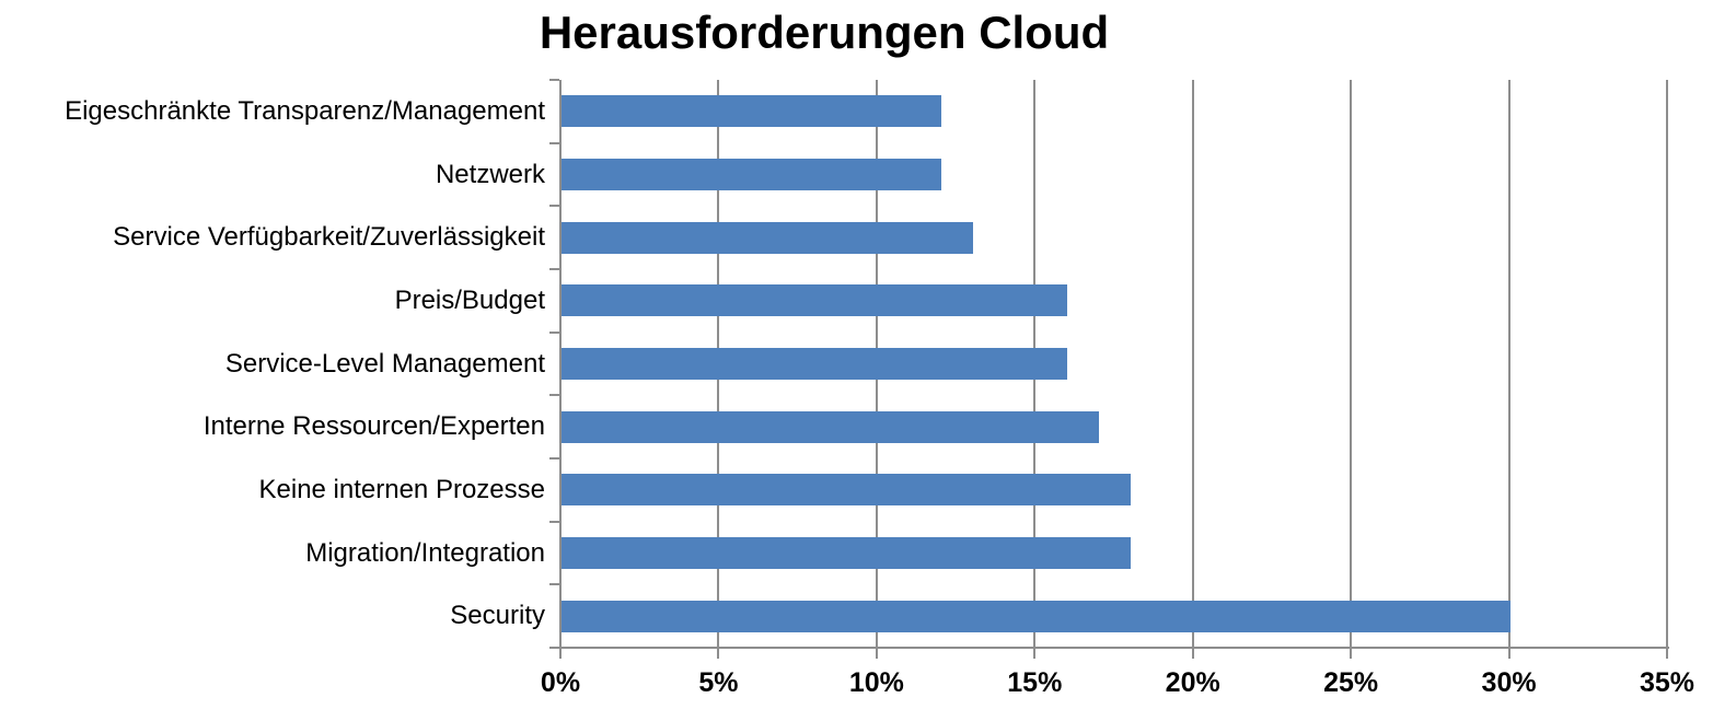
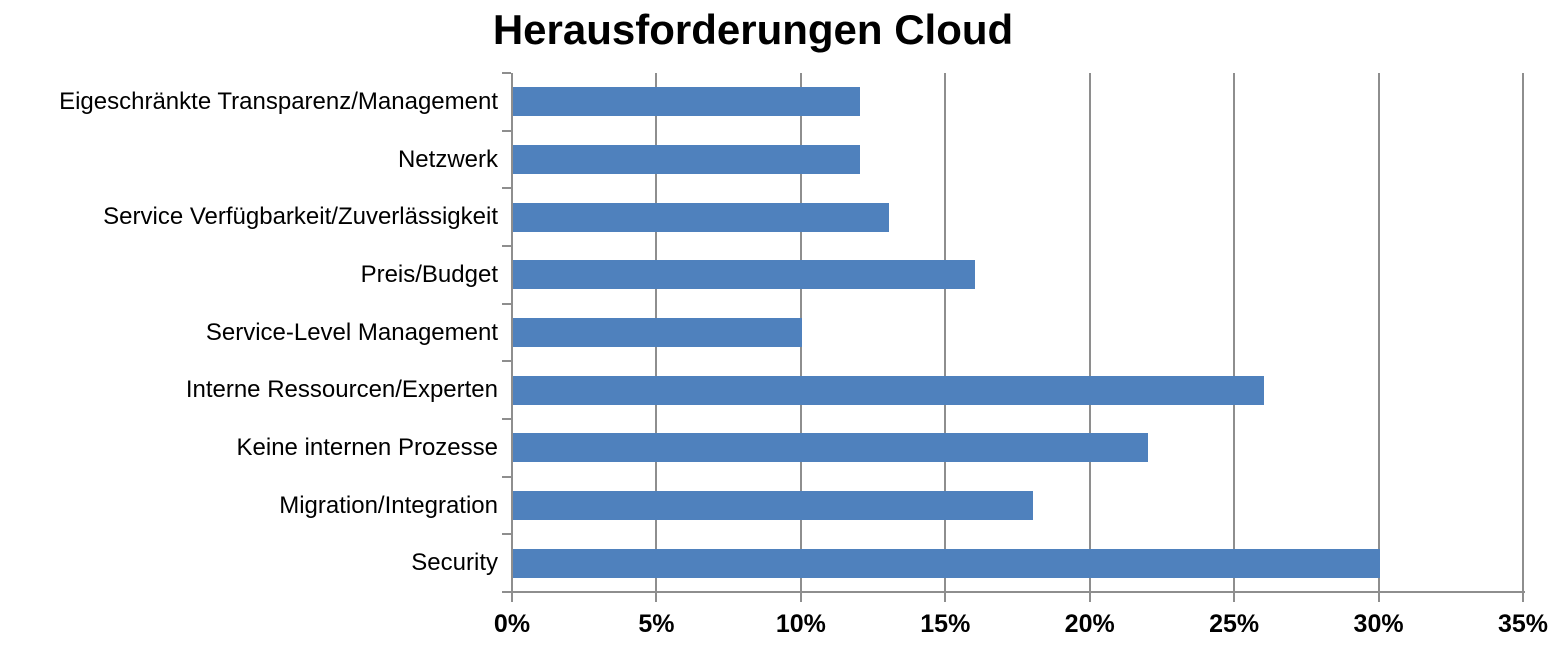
Service-Level Management: 16% -> 10%
Interne Ressourcen/Experten: 17% -> 26%
Keine internen Prozesse: 18% -> 22%
